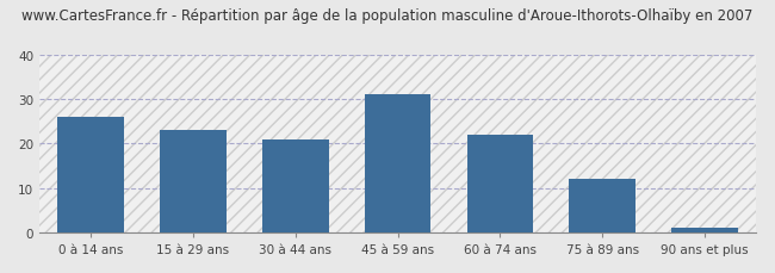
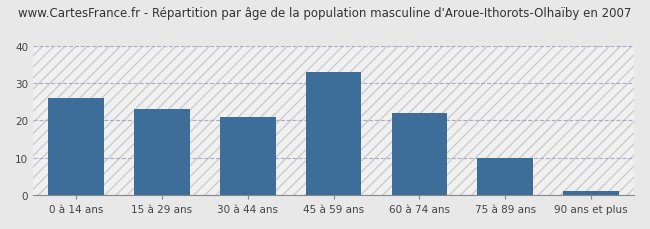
45 à 59 ans: 31 -> 33
75 à 89 ans: 12 -> 10
